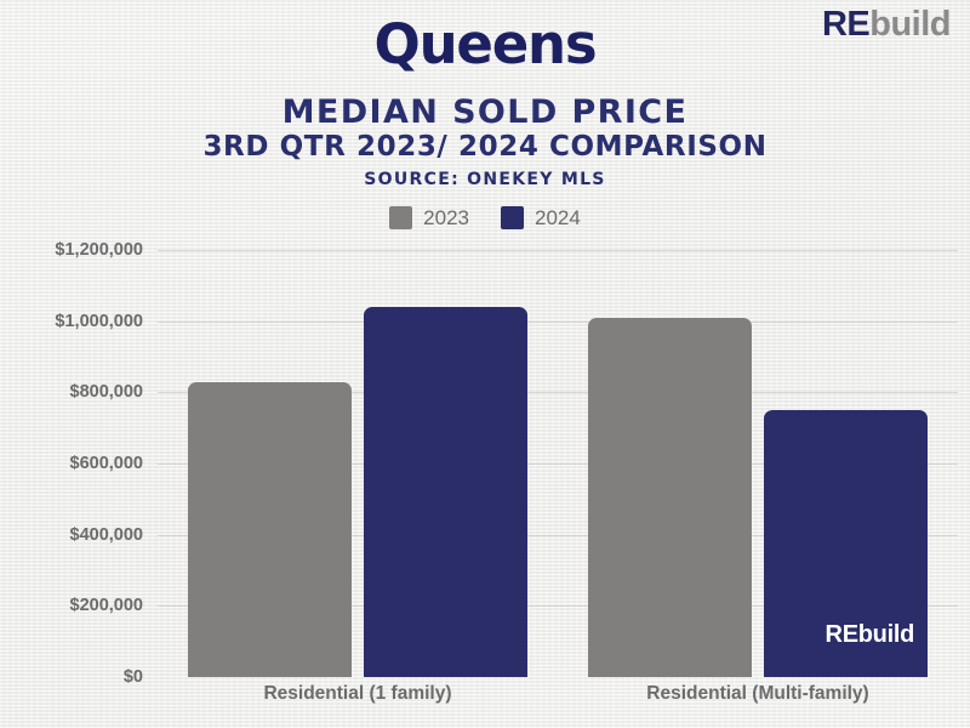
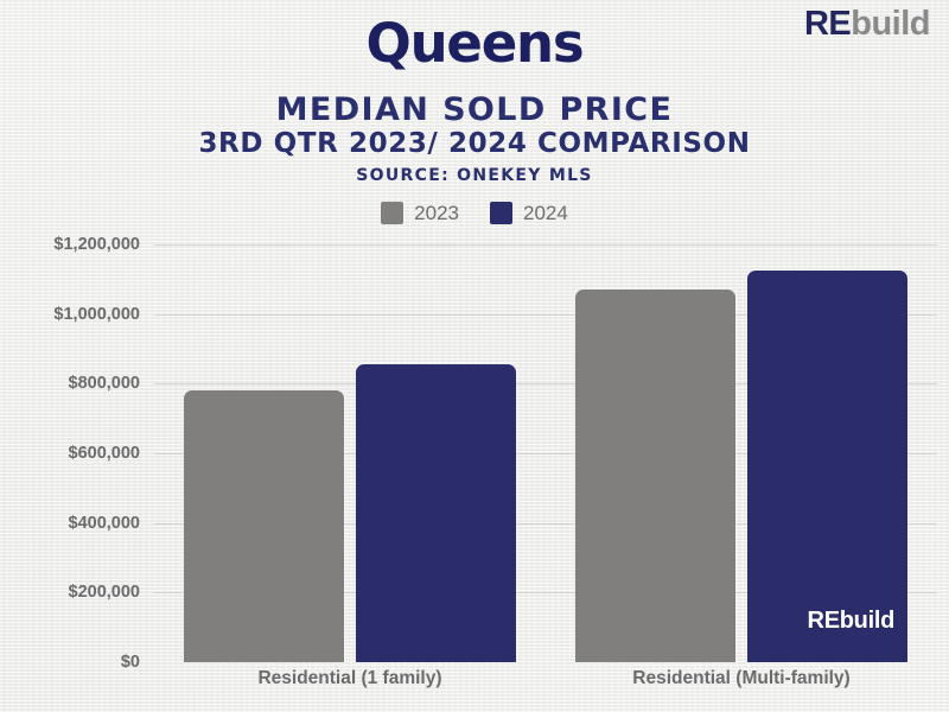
2023/Residential (1 family): $830000 -> $780000
2024/Residential (1 family): $1040000 -> $860000
2023/Residential (Multi-family): $1010000 -> $1070000
2024/Residential (Multi-family): $750000 -> $1120000
